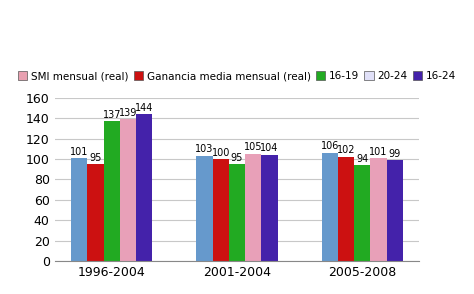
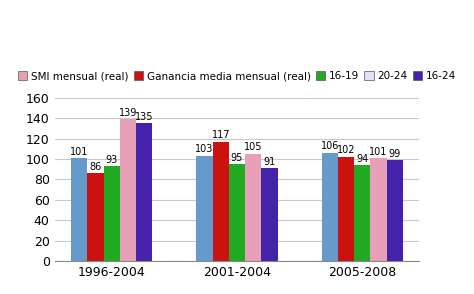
Ganancia media mensual (real)/1996-2004: 95 -> 86
16-19/1996-2004: 137 -> 93
16-24/1996-2004: 144 -> 135
Ganancia media mensual (real)/2001-2004: 100 -> 117
16-24/2001-2004: 104 -> 91
